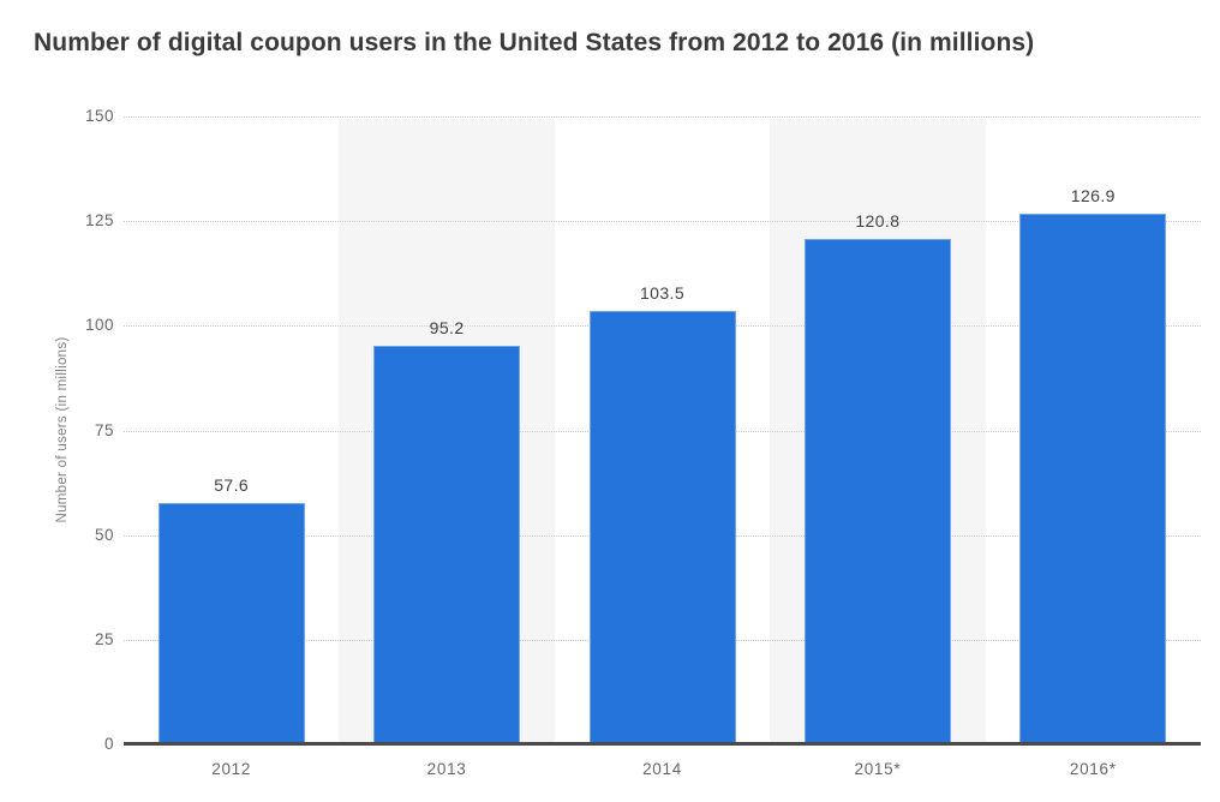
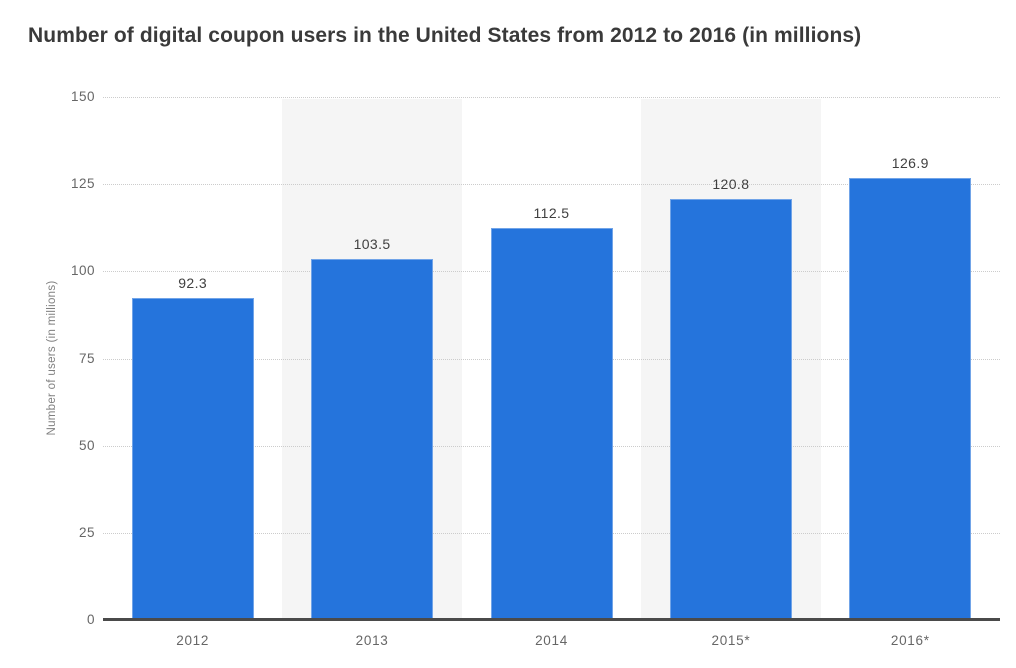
2012: 57.6 -> 92.3
2013: 95.2 -> 103.5
2014: 103.5 -> 112.5
